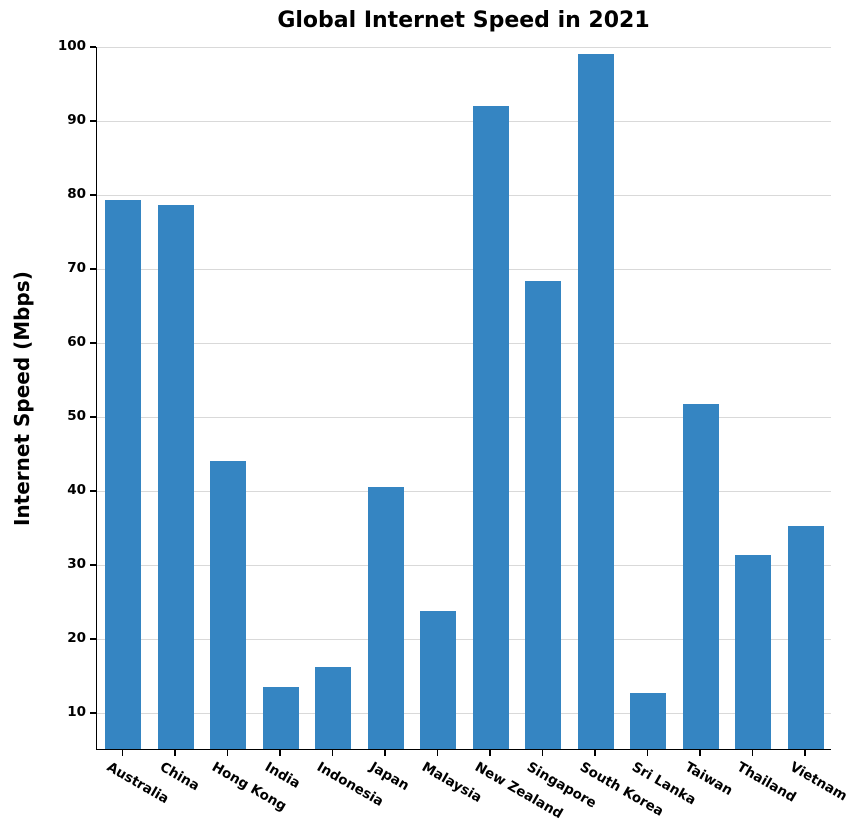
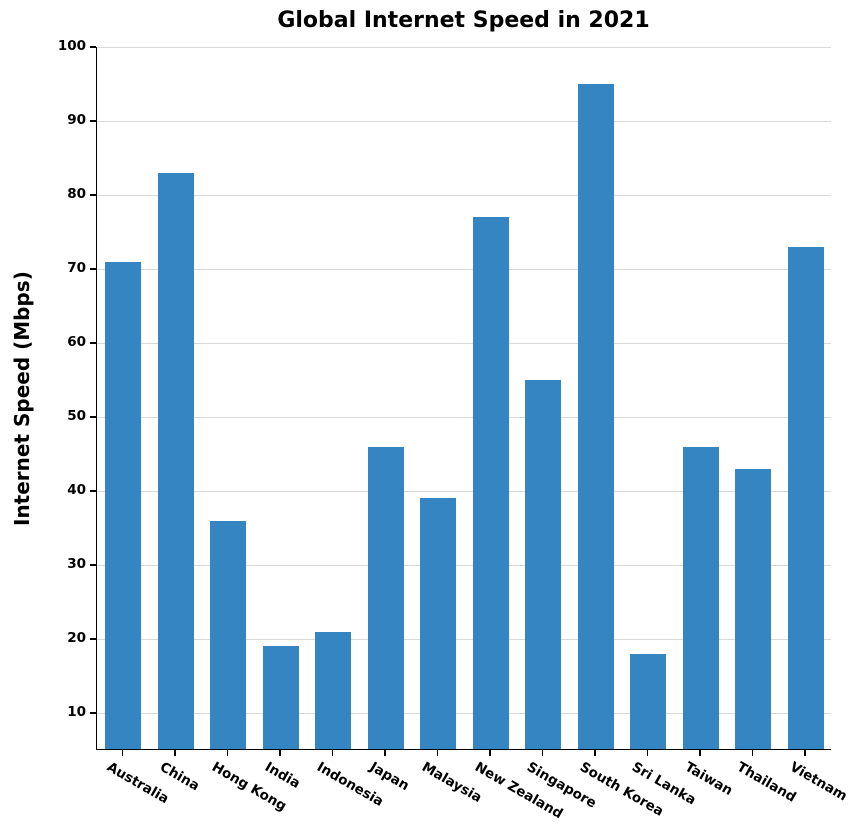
Australia: 79 -> 71
China: 79 -> 83
Hong Kong: 44 -> 36
India: 14 -> 19
Indonesia: 16 -> 21
Japan: 40 -> 46
Malaysia: 24 -> 39
New Zealand: 92 -> 77
Singapore: 68 -> 55
South Korea: 99 -> 95
Sri Lanka: 13 -> 18
Taiwan: 52 -> 46
Thailand: 31 -> 43
Vietnam: 35 -> 73
